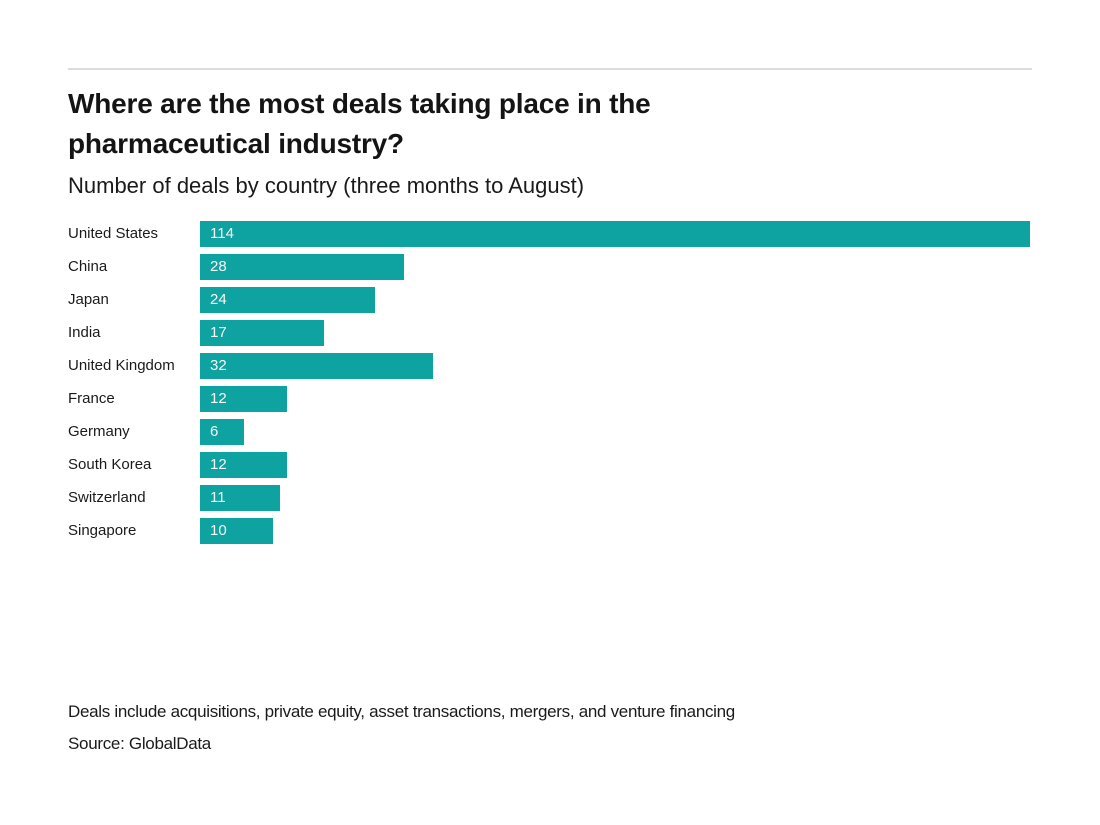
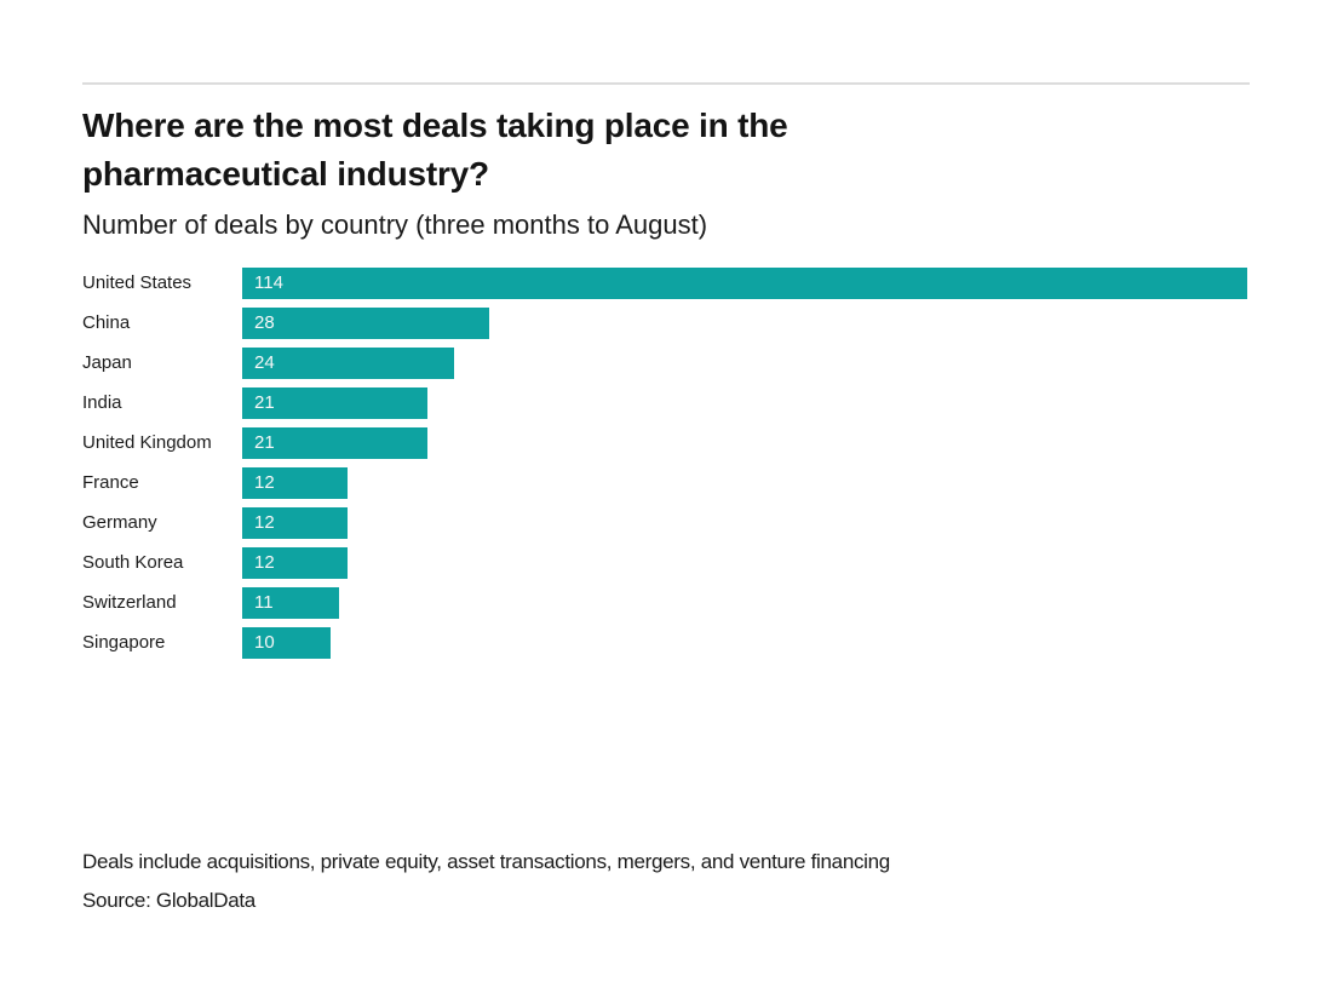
India: 17 -> 21
United Kingdom: 32 -> 21
Germany: 6 -> 12
